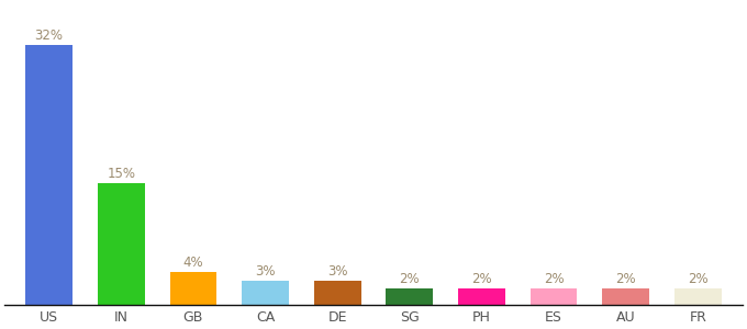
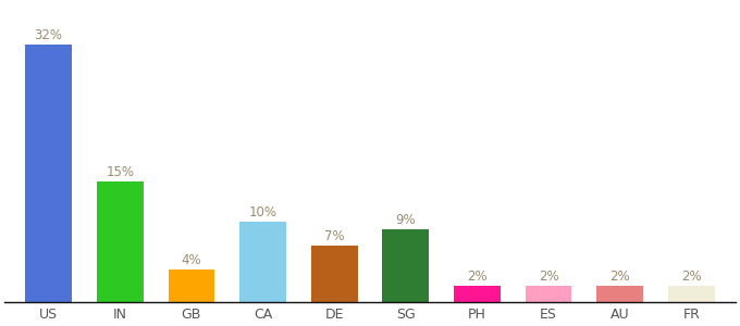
CA: 3% -> 10%
DE: 3% -> 7%
SG: 2% -> 9%
